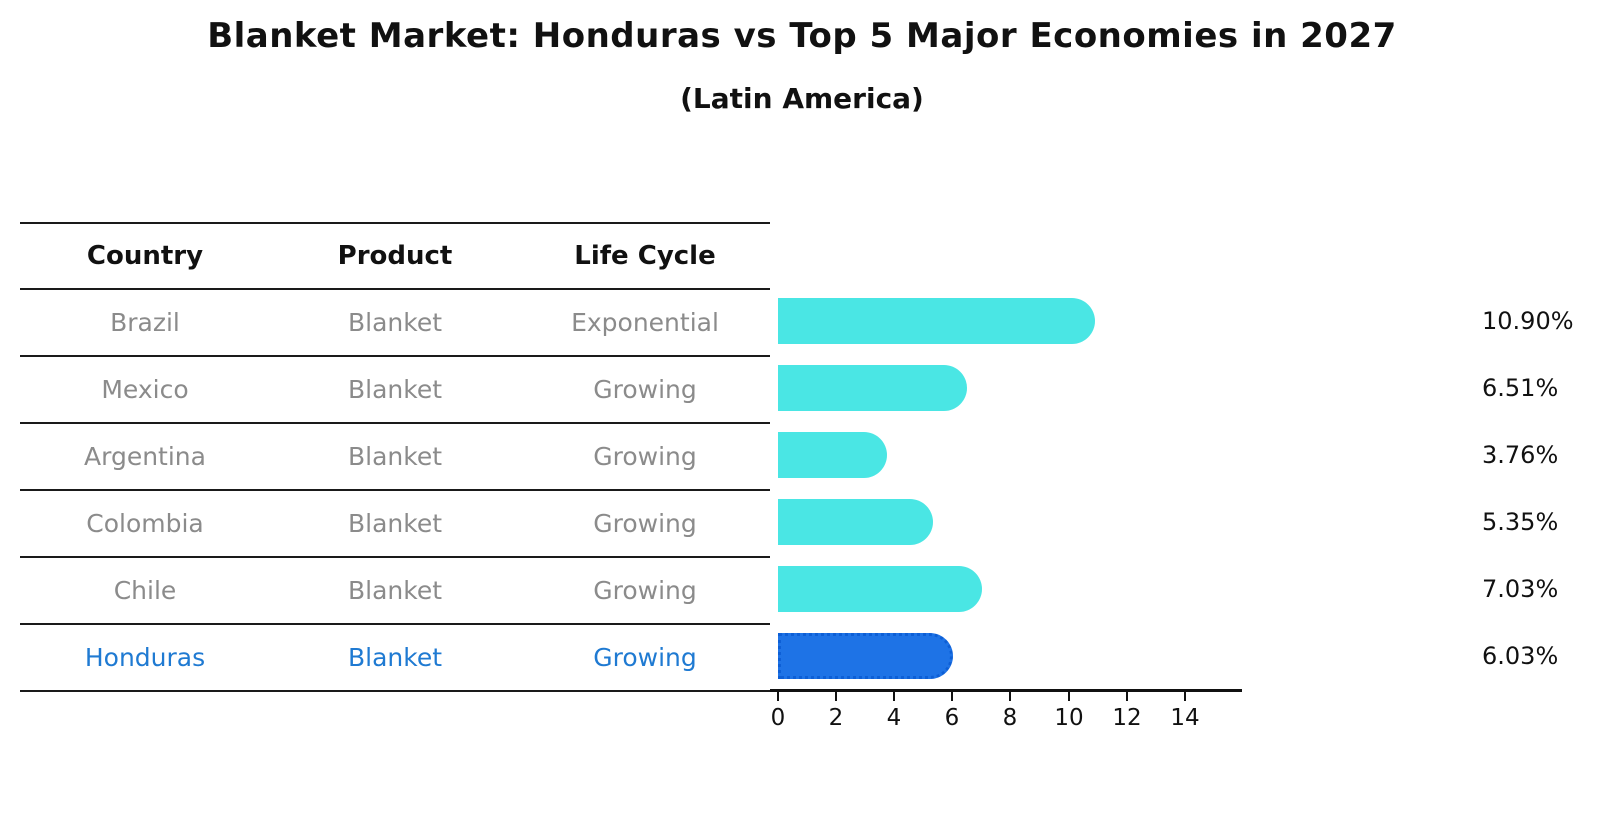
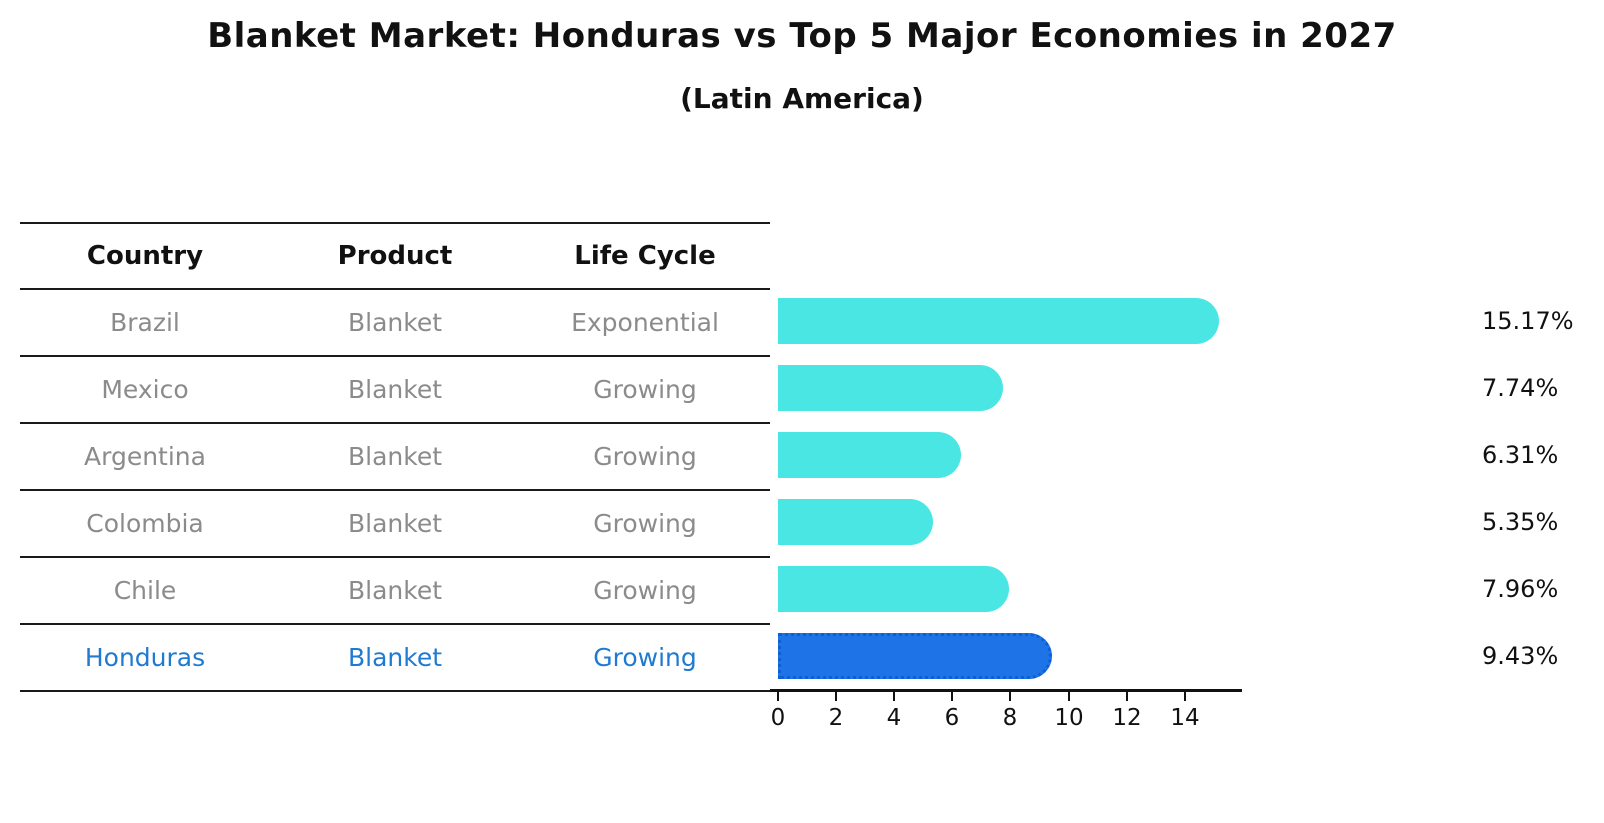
Brazil: 10.90% -> 15.17%
Mexico: 6.51% -> 7.74%
Argentina: 3.76% -> 6.31%
Chile: 7.03% -> 7.96%
Honduras: 6.03% -> 9.43%
